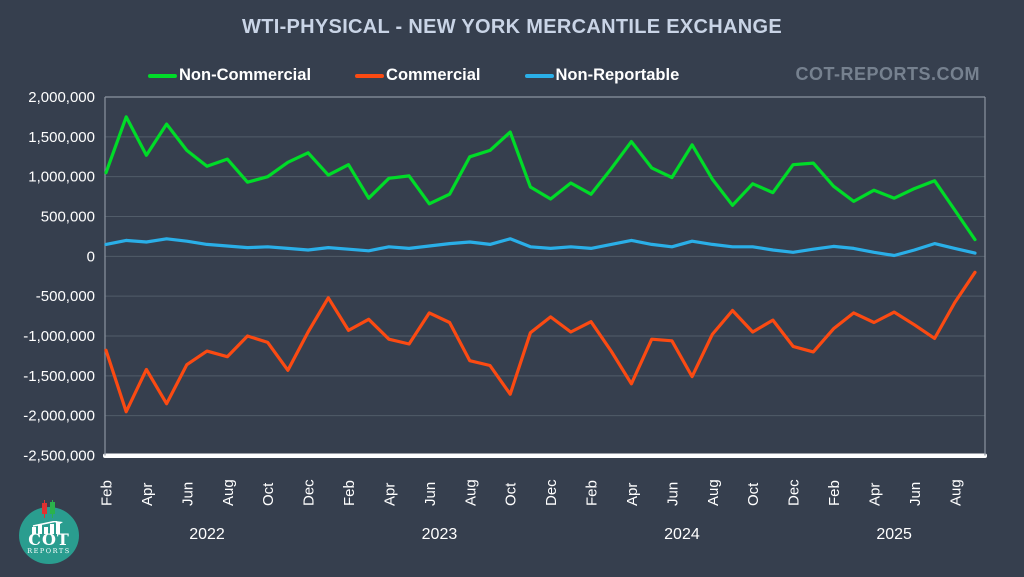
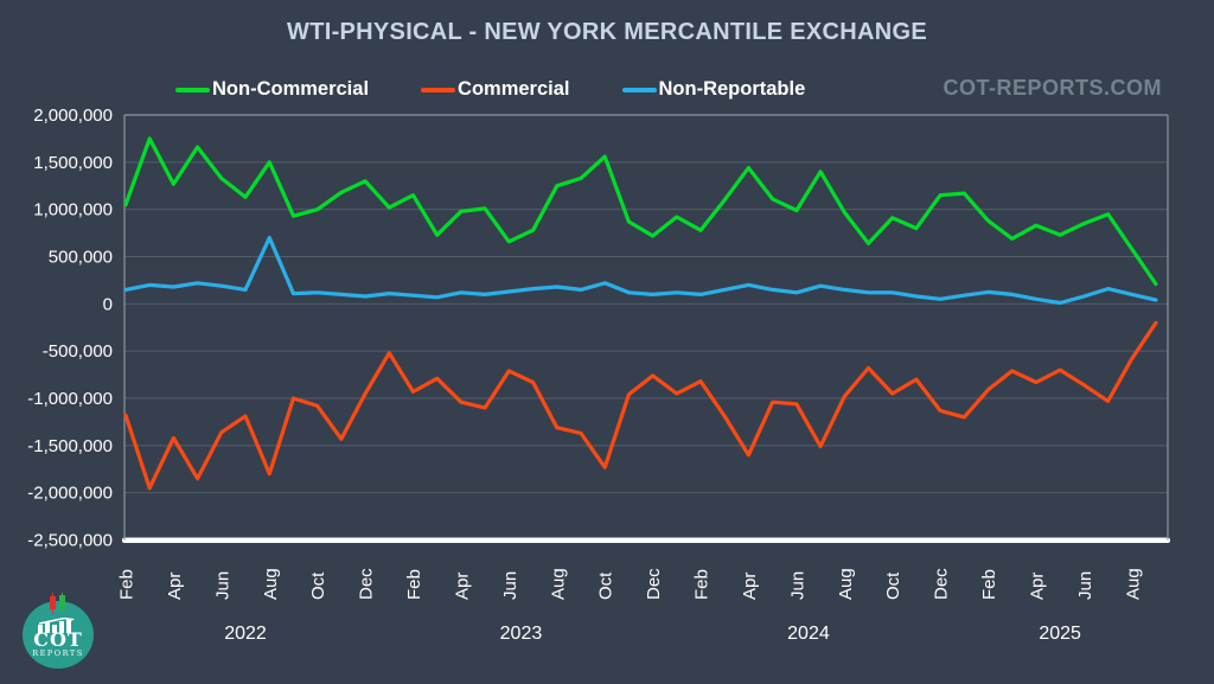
Non-Commercial/Aug 2022: 1200000 -> 1500000
Commercial/Aug 2022: -1300000 -> -1800000
Non-Reportable/Aug 2022: 100000 -> 700000
